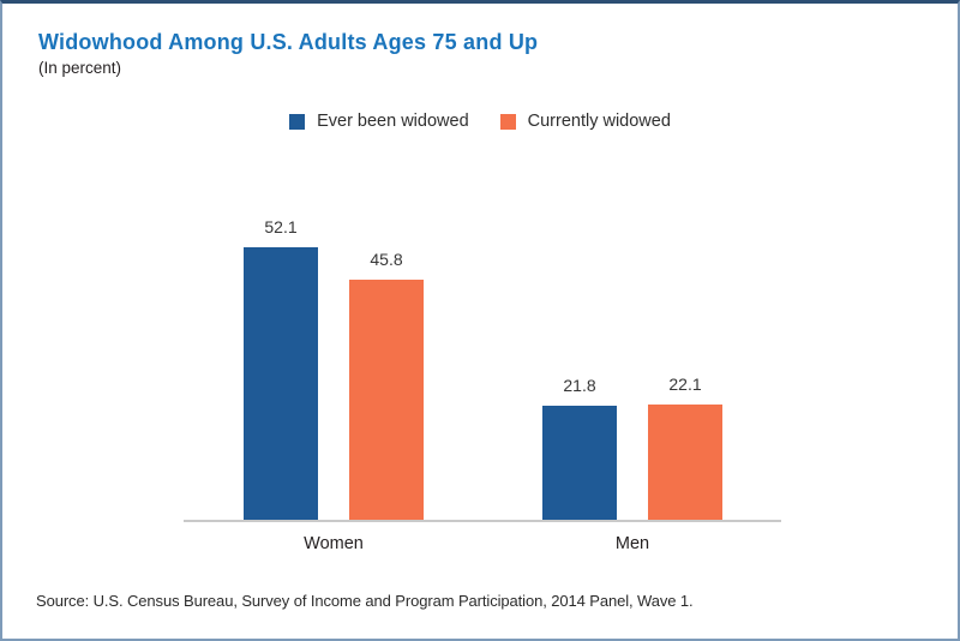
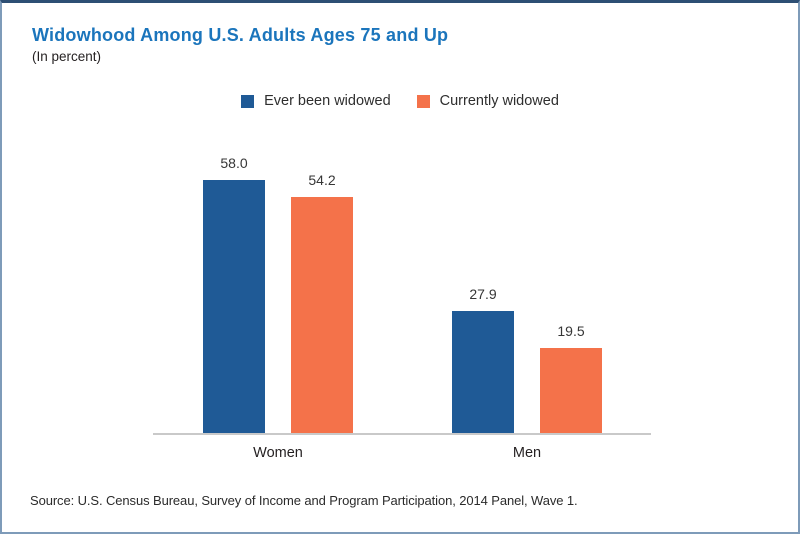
Ever been widowed/Women: 52.1 -> 58.0
Currently widowed/Women: 45.8 -> 54.2
Ever been widowed/Men: 21.8 -> 27.9
Currently widowed/Men: 22.1 -> 19.5
